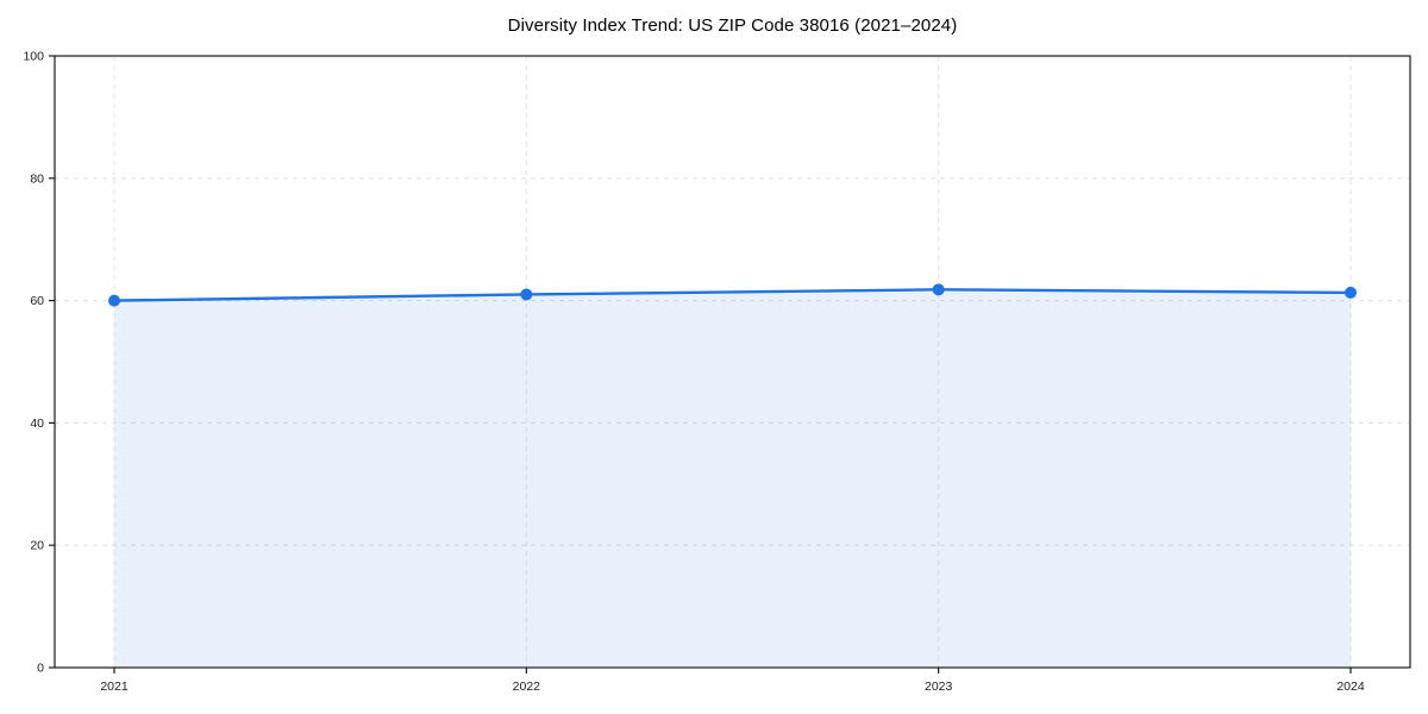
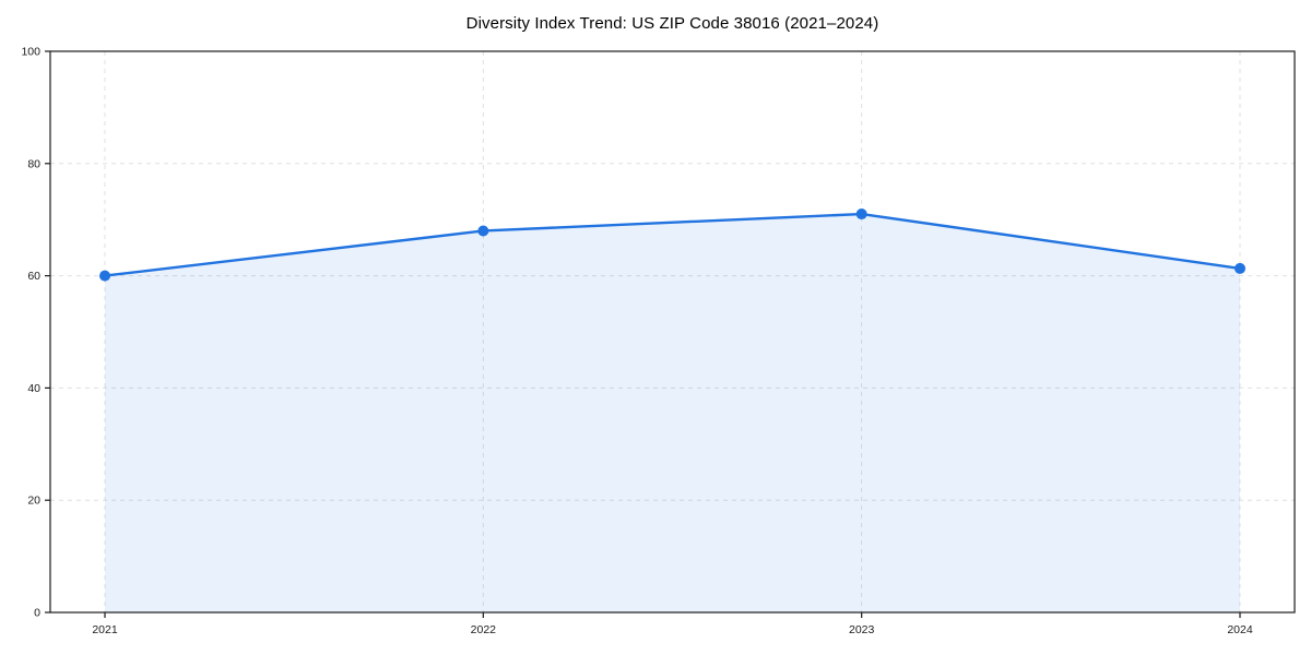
2022: 61 -> 68
2023: 62 -> 71
